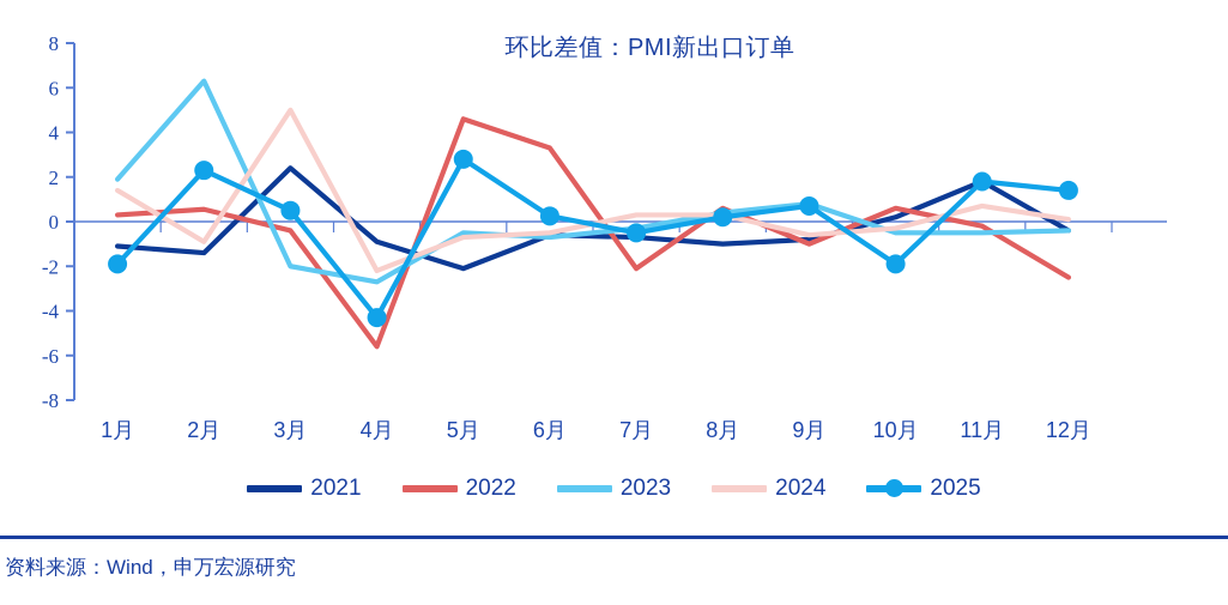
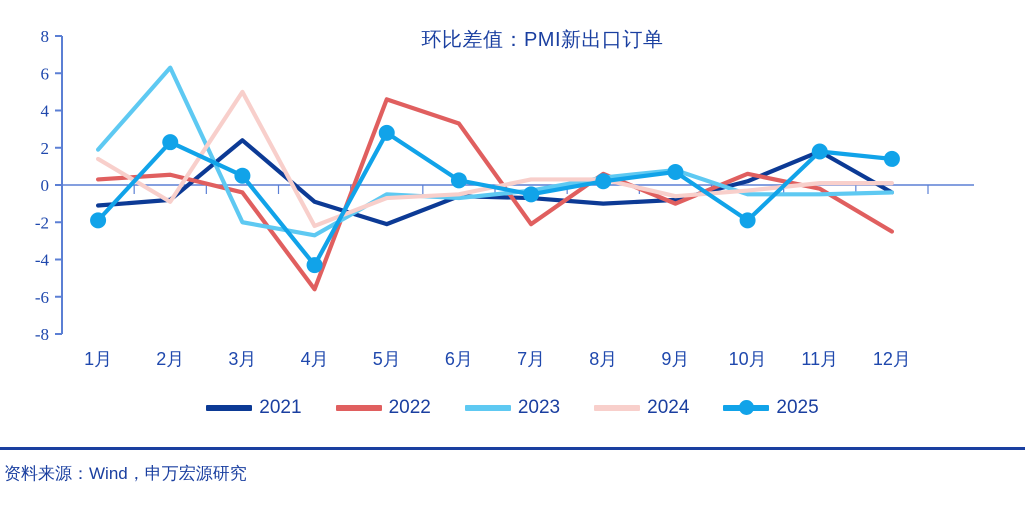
2021/2月: -1.4 -> -0.8
2024/11月: 0.7 -> 0.1
